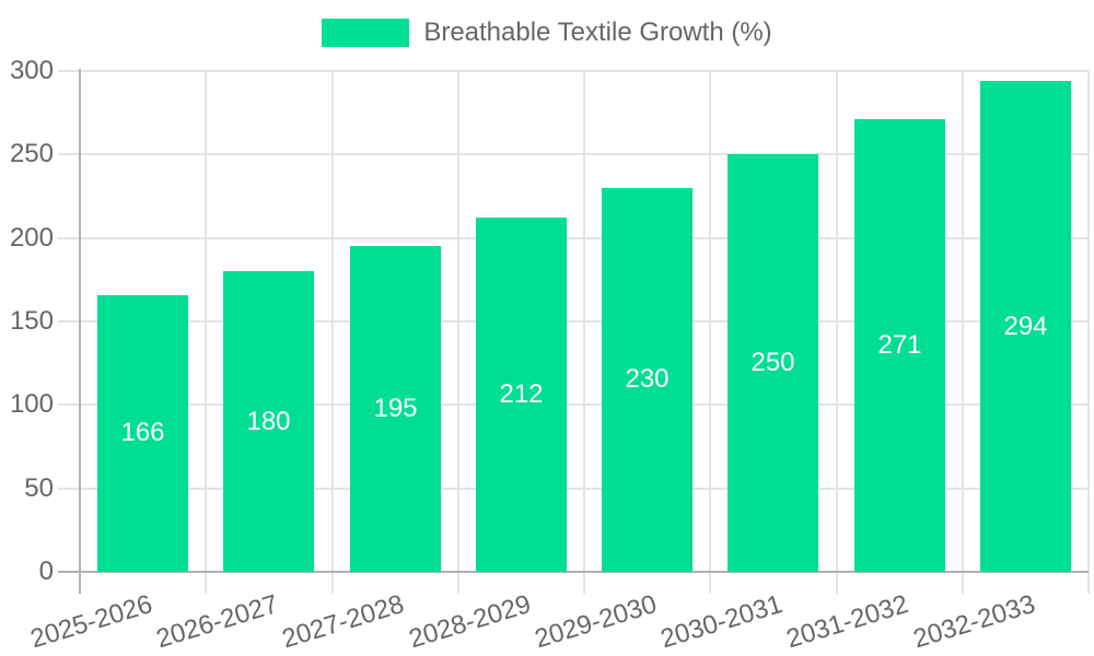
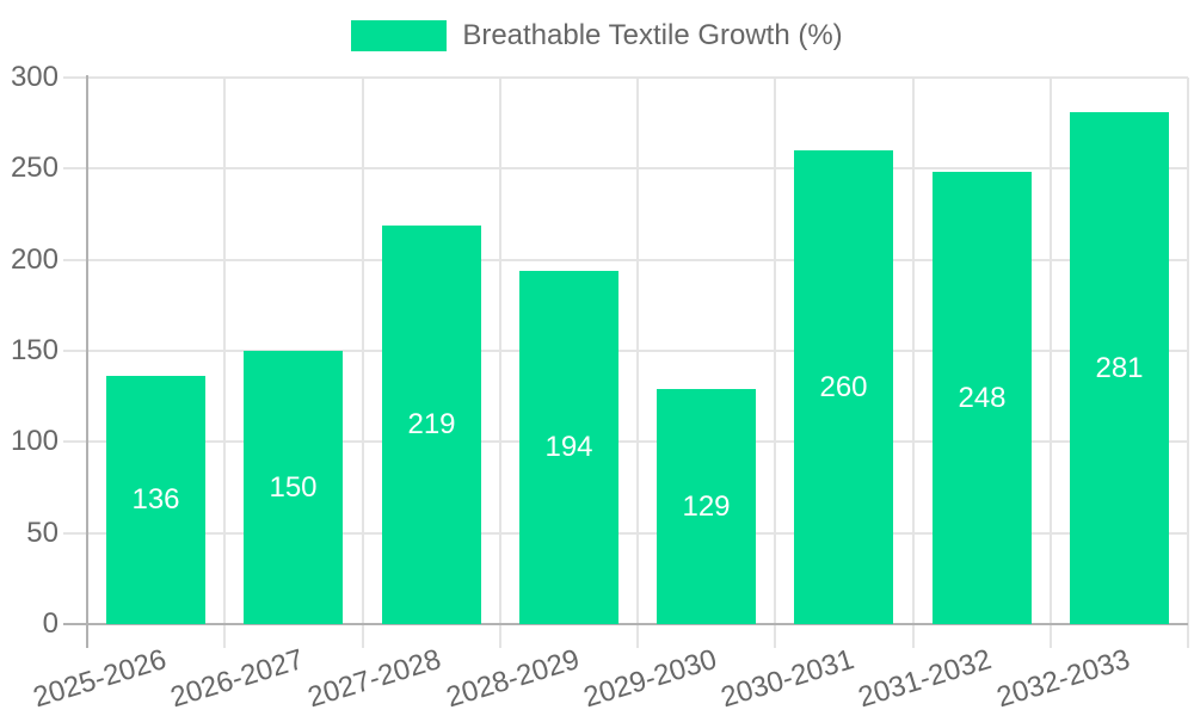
2025-2026: 166 -> 136
2026-2027: 180 -> 150
2027-2028: 195 -> 219
2028-2029: 212 -> 194
2029-2030: 230 -> 129
2030-2031: 250 -> 260
2031-2032: 271 -> 248
2032-2033: 294 -> 281
